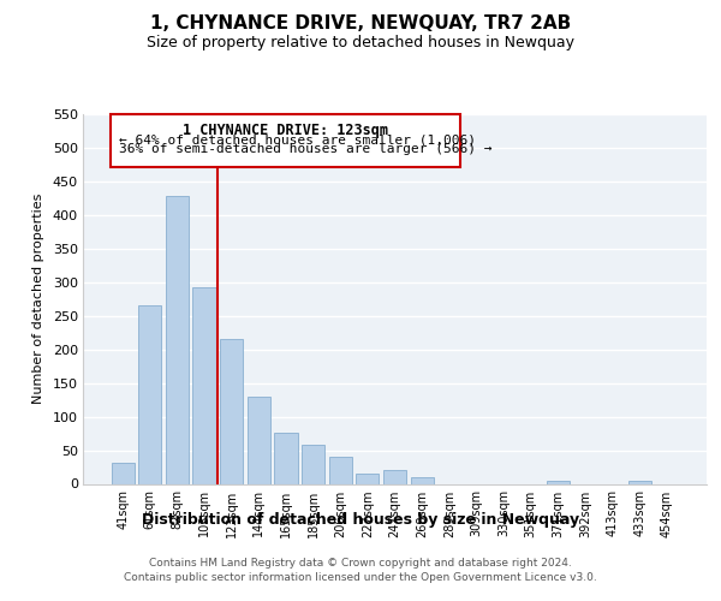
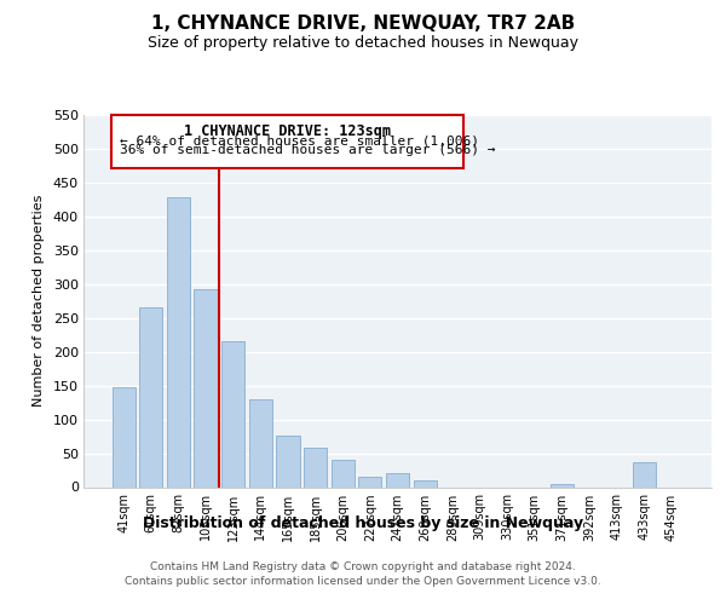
41sqm: 31 -> 148
433sqm: 5 -> 36
